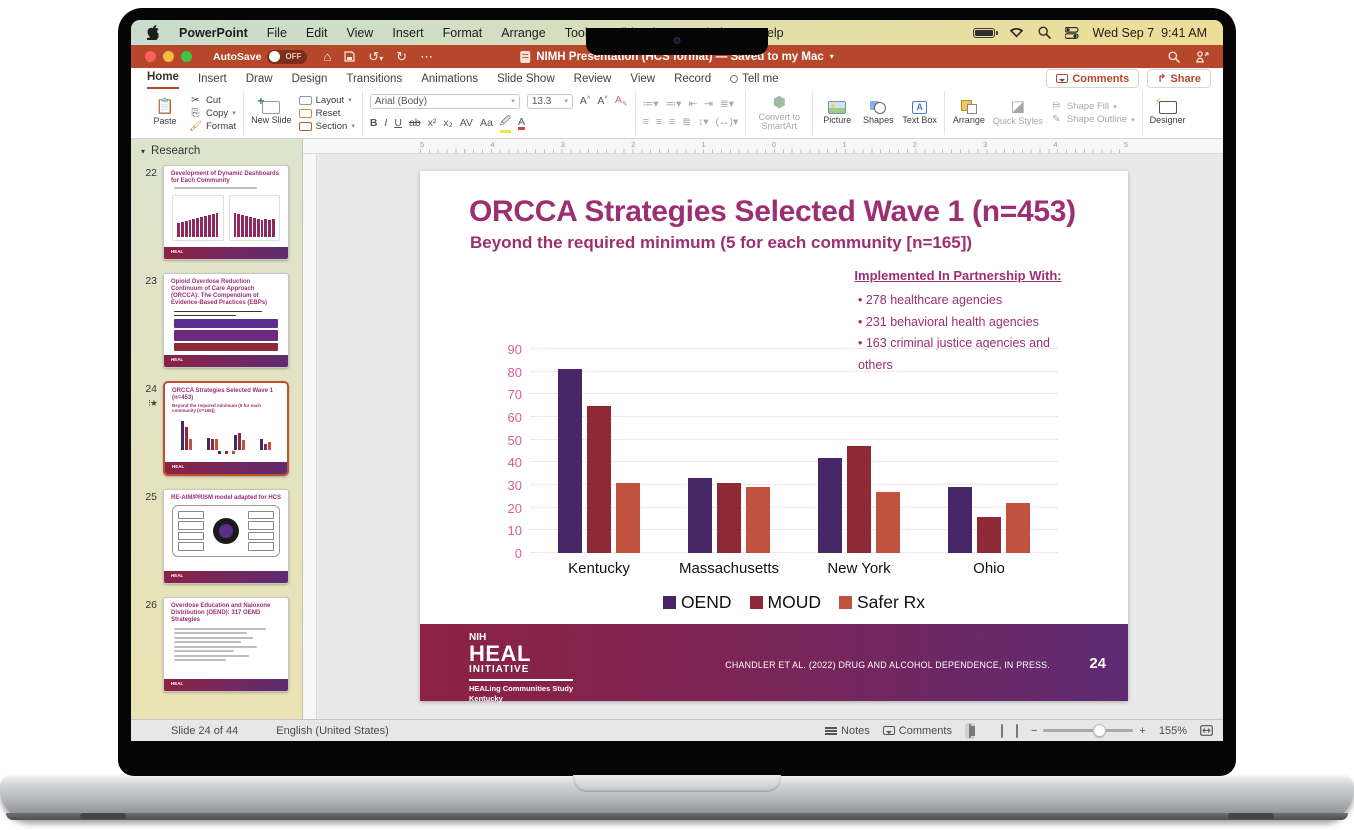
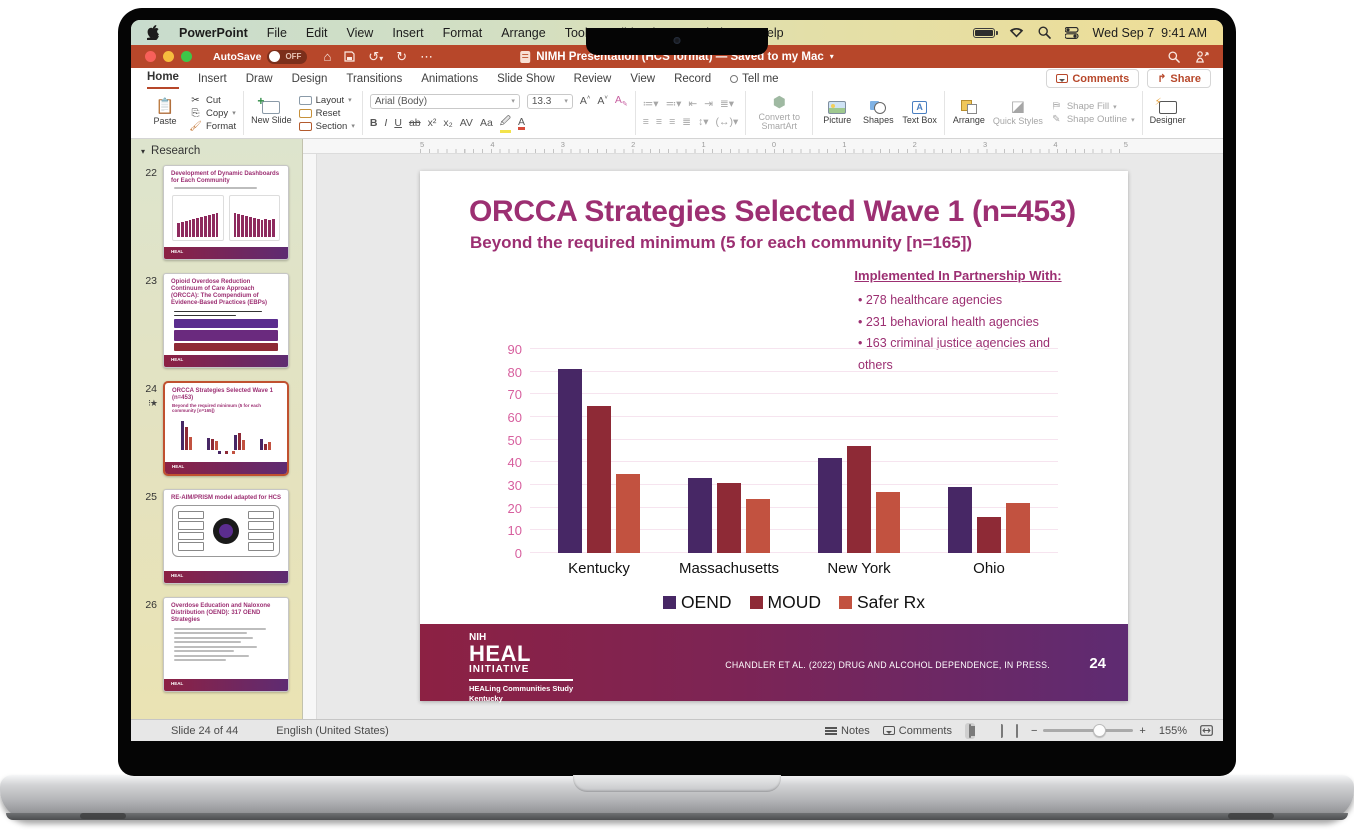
Safer Rx/Kentucky: 31 -> 35
Safer Rx/Massachusetts: 29 -> 24
